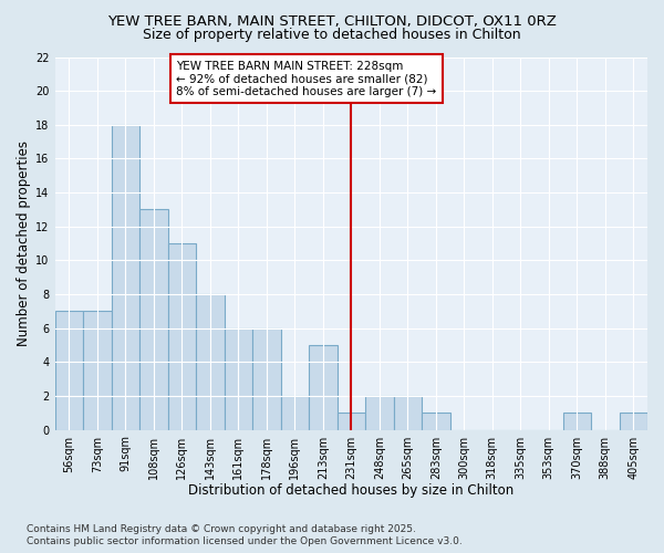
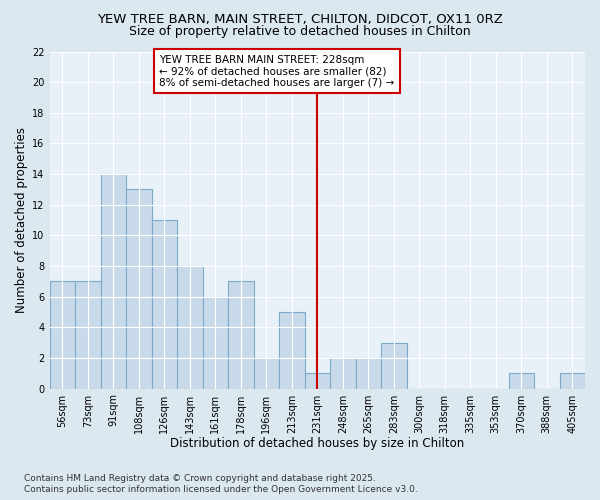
91sqm: 18 -> 14
178sqm: 6 -> 7
283sqm: 1 -> 3
